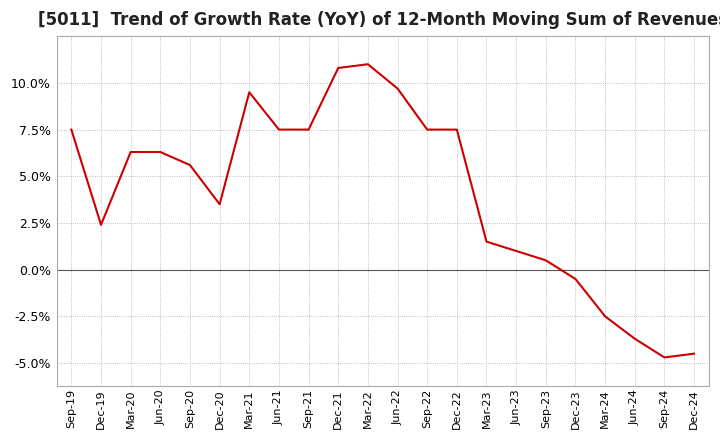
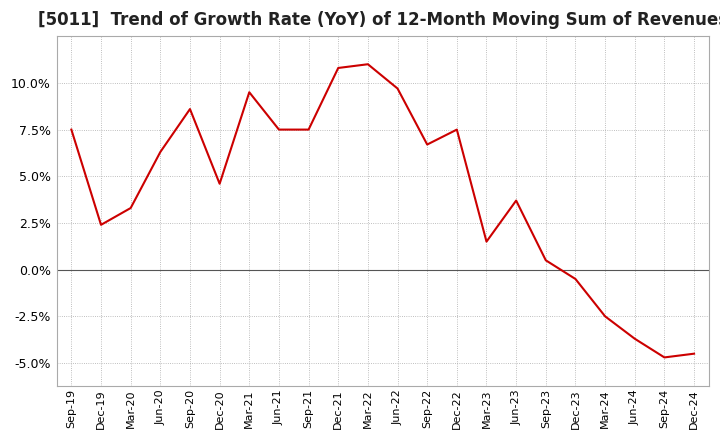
Mar-20: 6.3% -> 3.3%
Sep-20: 5.6% -> 8.6%
Dec-20: 3.5% -> 4.6%
Sep-22: 7.5% -> 6.7%
Jun-23: 1.0% -> 3.7%
